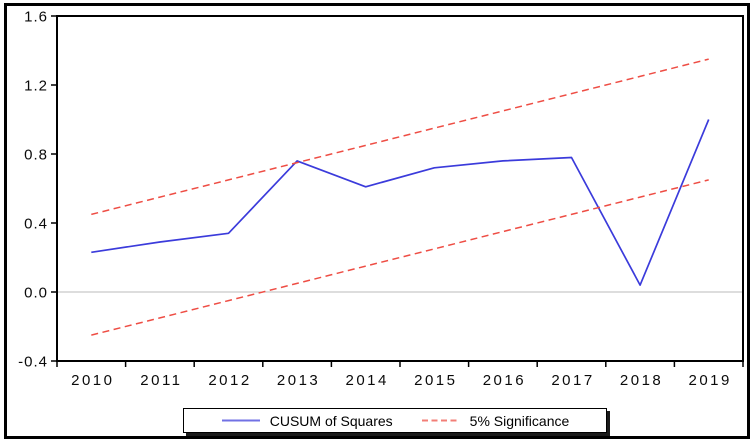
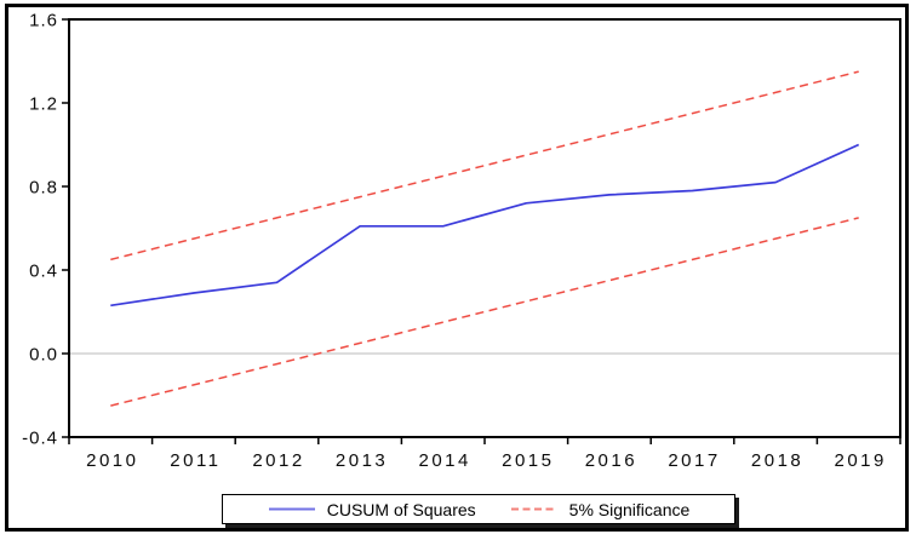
CUSUM of Squares/2013: 0.76 -> 0.61
CUSUM of Squares/2018: 0.04 -> 0.82
